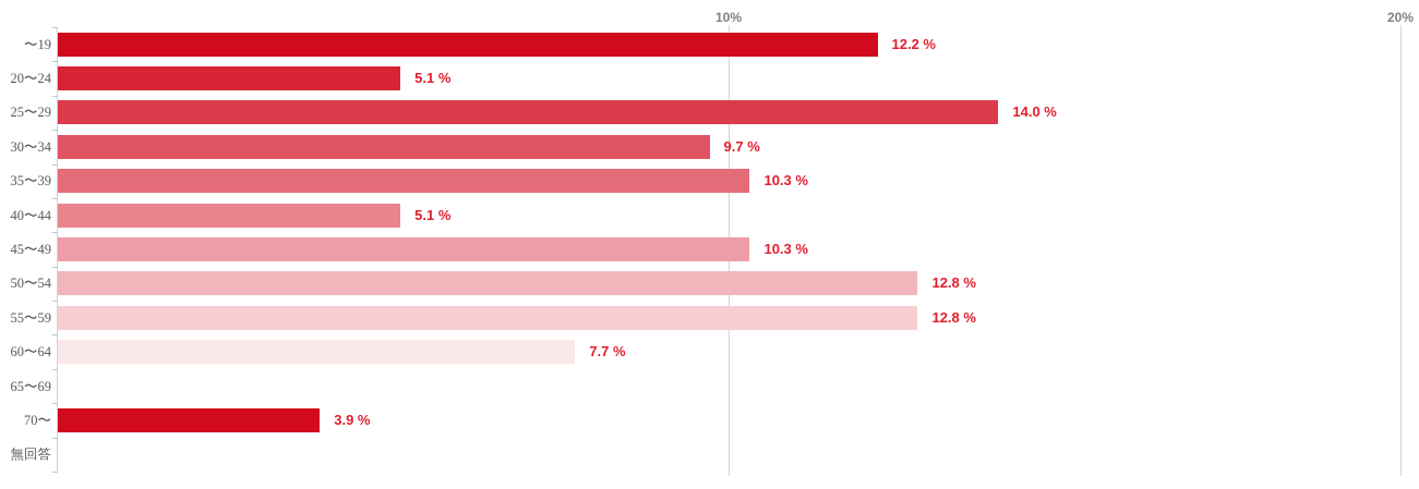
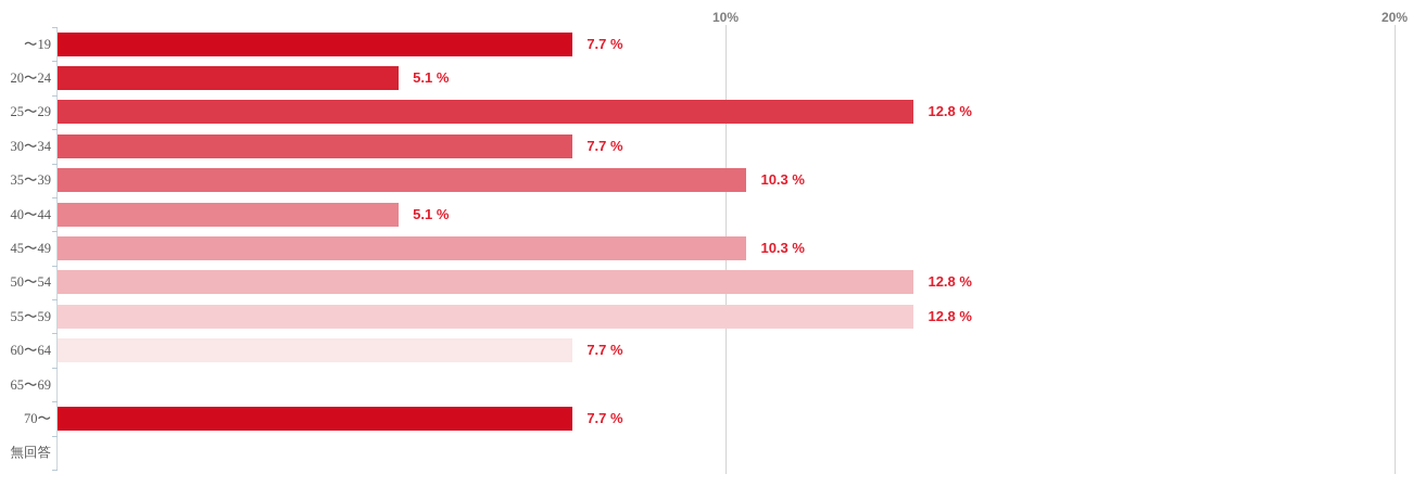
〜19: 12.2 -> 7.7
25〜29: 14.0 -> 12.8
30〜34: 9.7 -> 7.7
70〜: 3.9 -> 7.7
